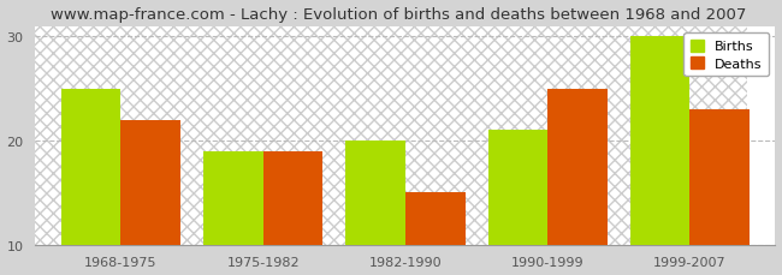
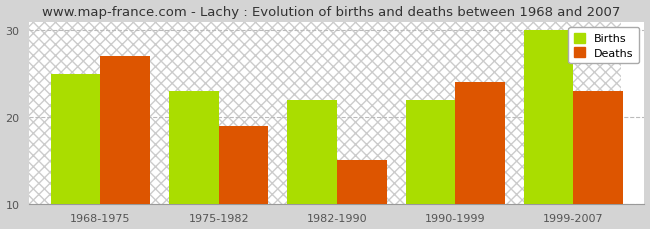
Deaths/1968-1975: 22 -> 27
Births/1975-1982: 19 -> 23
Births/1982-1990: 20 -> 22
Births/1990-1999: 21 -> 22
Deaths/1990-1999: 25 -> 24
